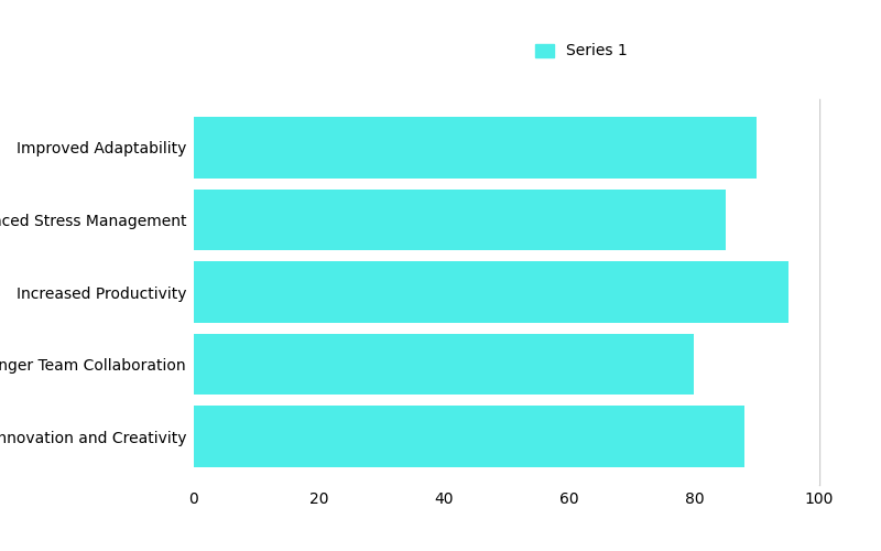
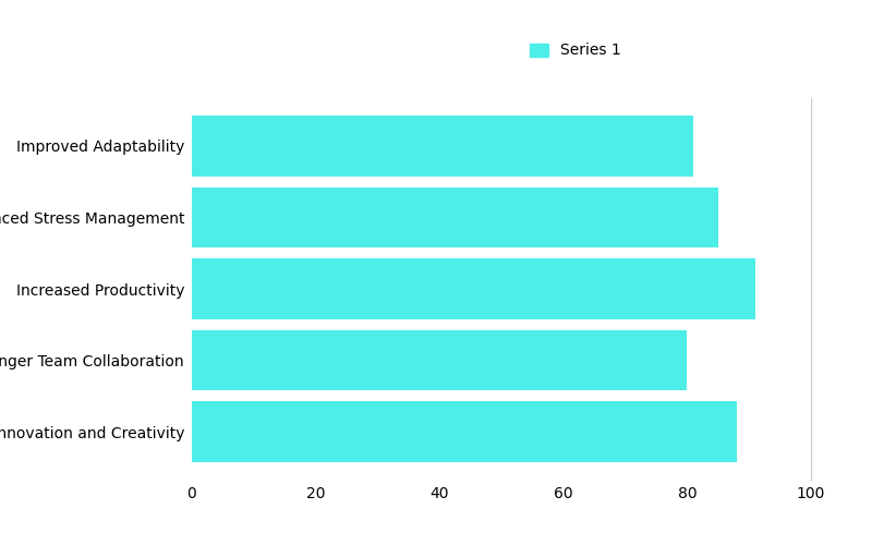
Improved Adaptability: 90 -> 81
Increased Productivity: 95 -> 91
